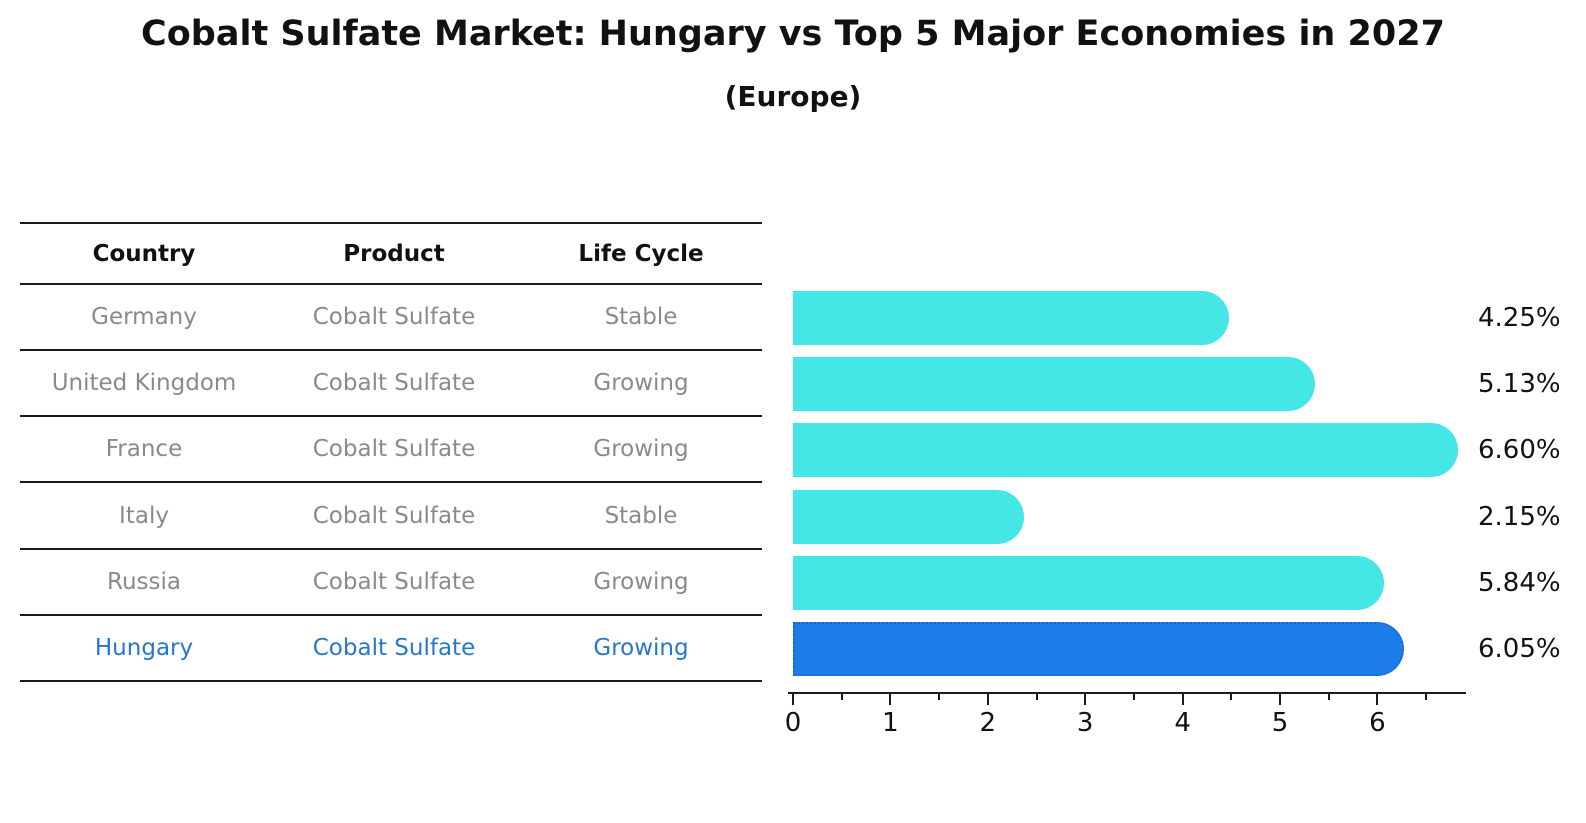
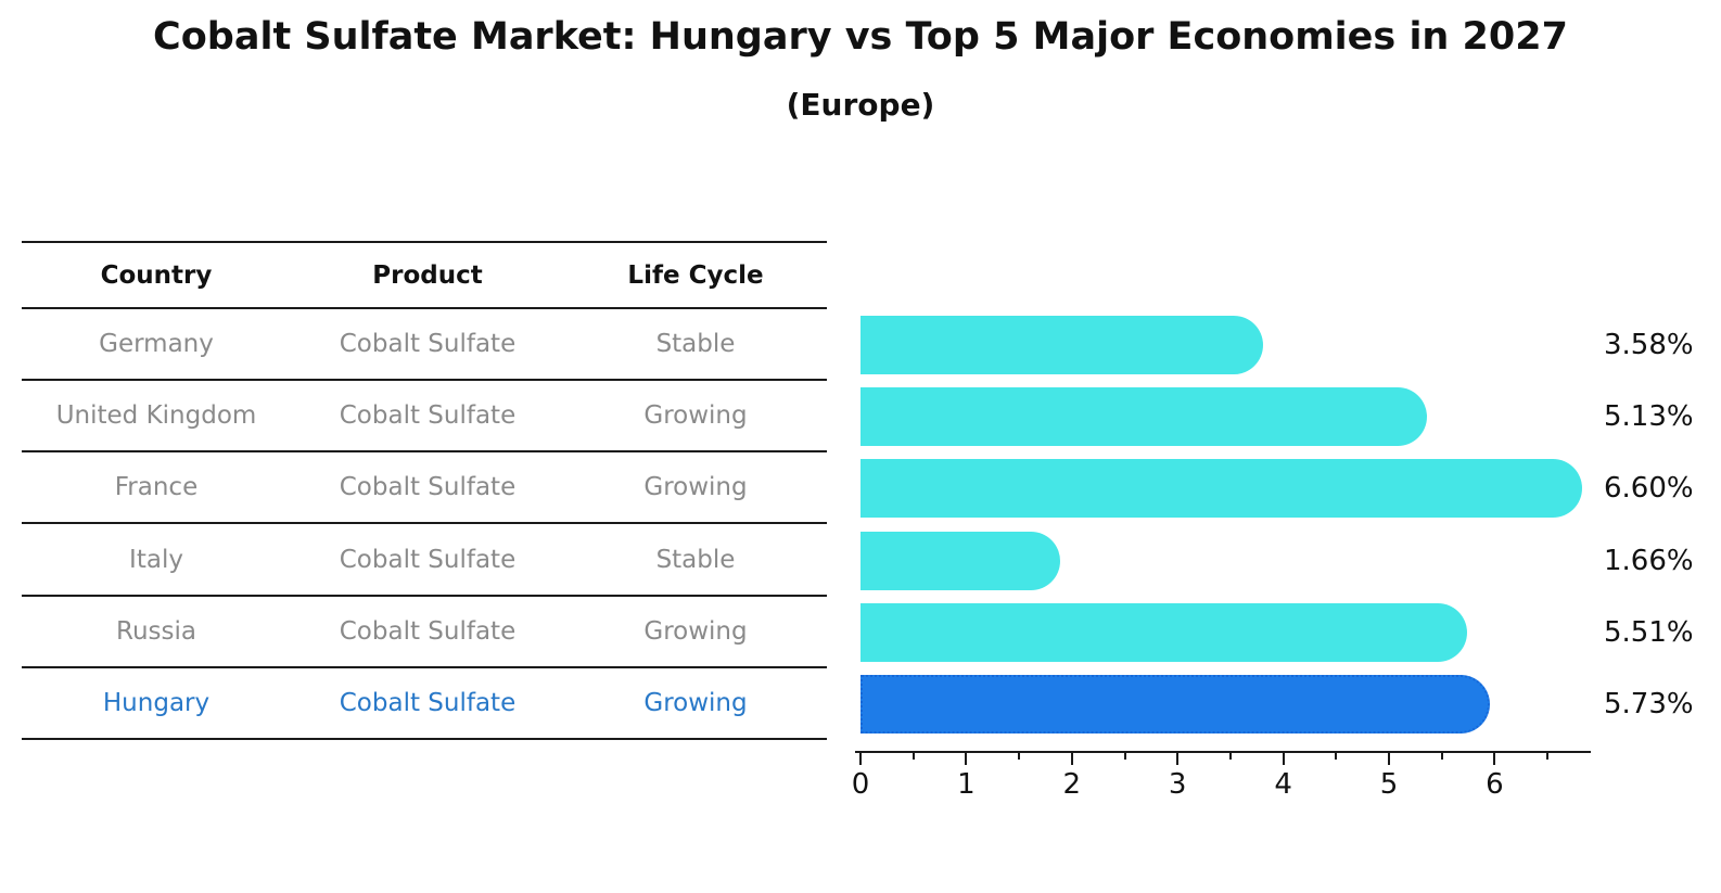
Germany: 4.25% -> 3.58%
Italy: 2.15% -> 1.66%
Russia: 5.84% -> 5.51%
Hungary: 6.05% -> 5.73%
